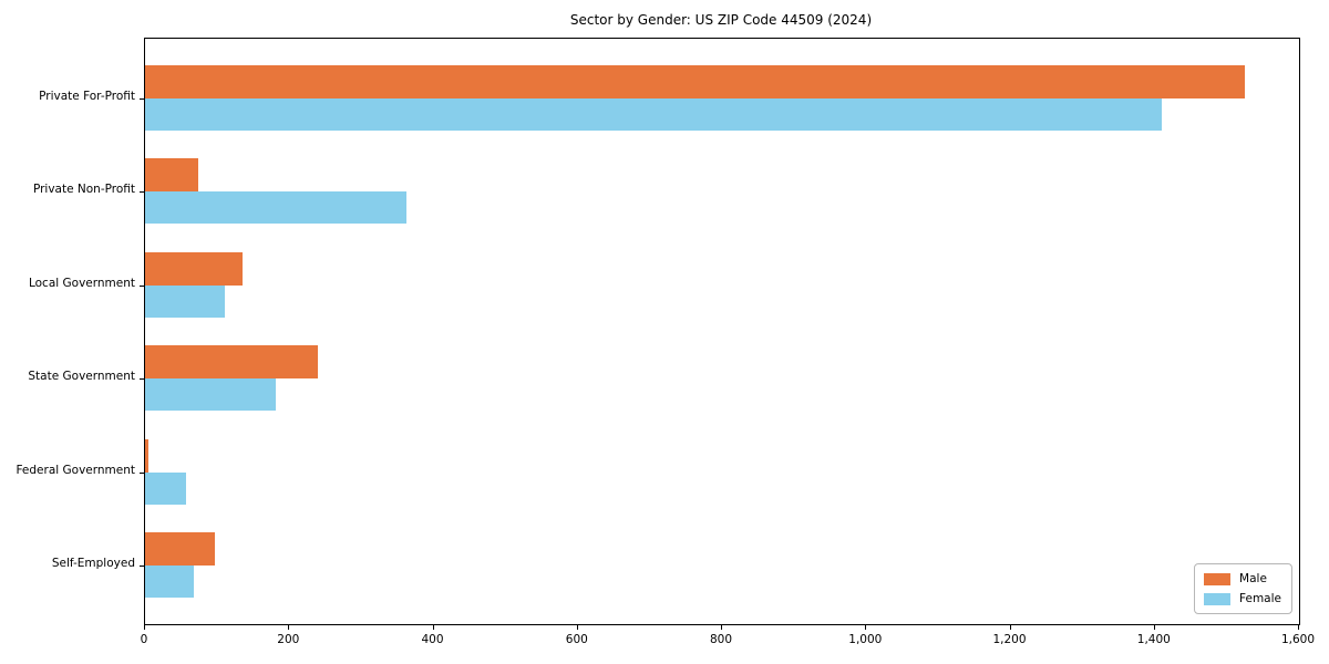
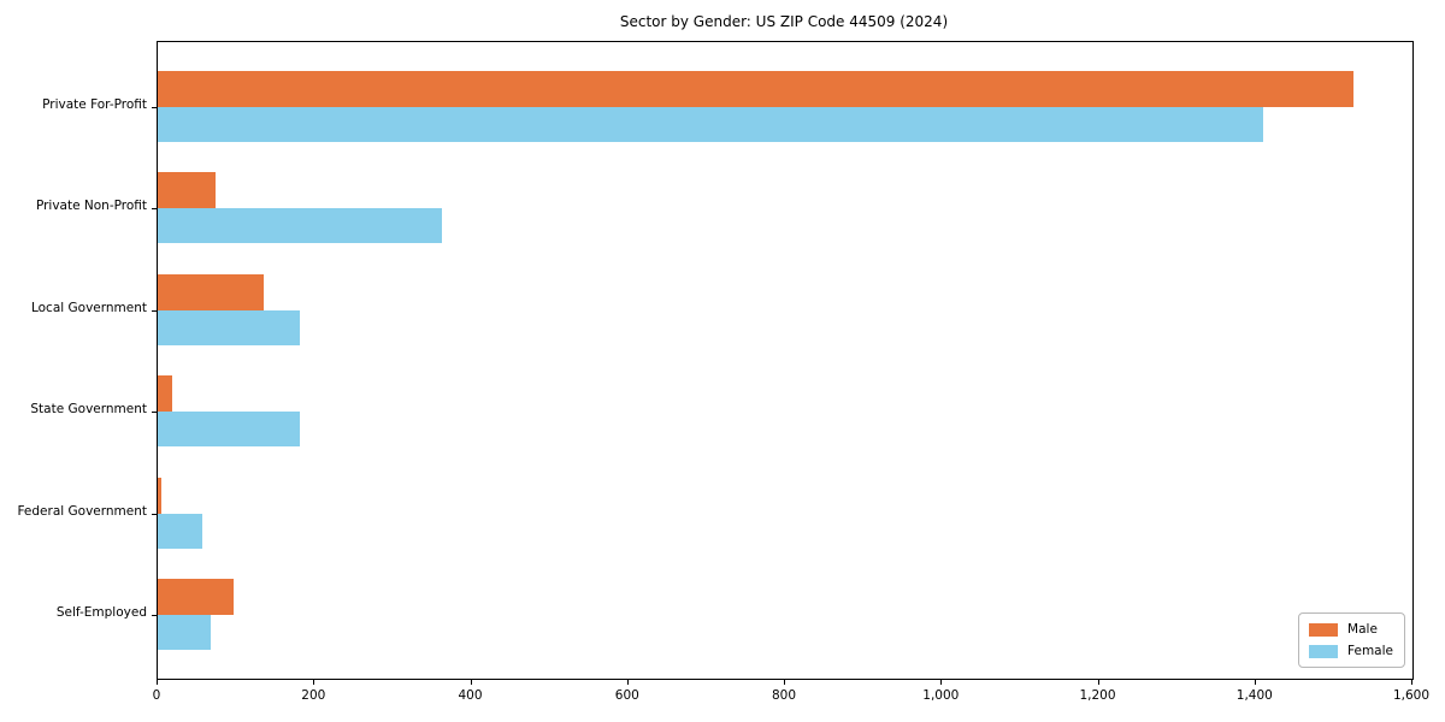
Female/Local Government: 110 -> 180
Male/State Government: 240 -> 20
